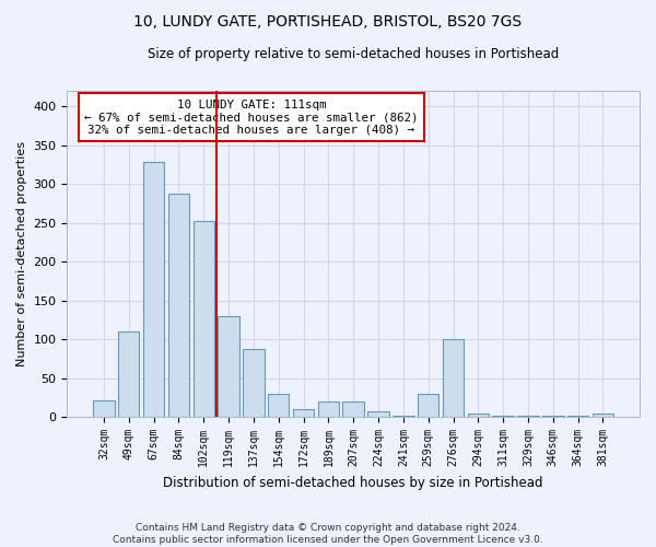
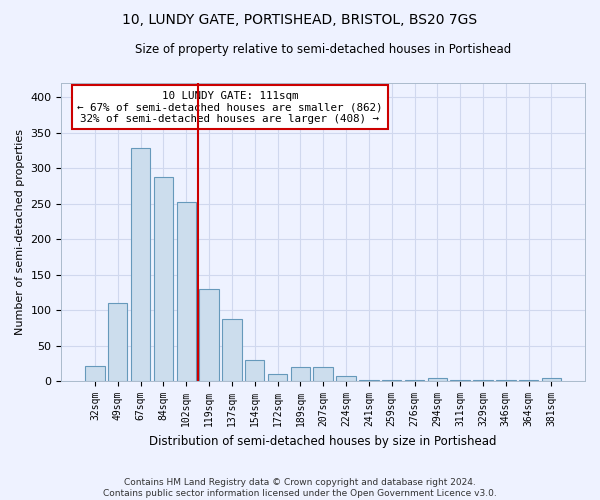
259sqm: 30 -> 2
276sqm: 100 -> 2
